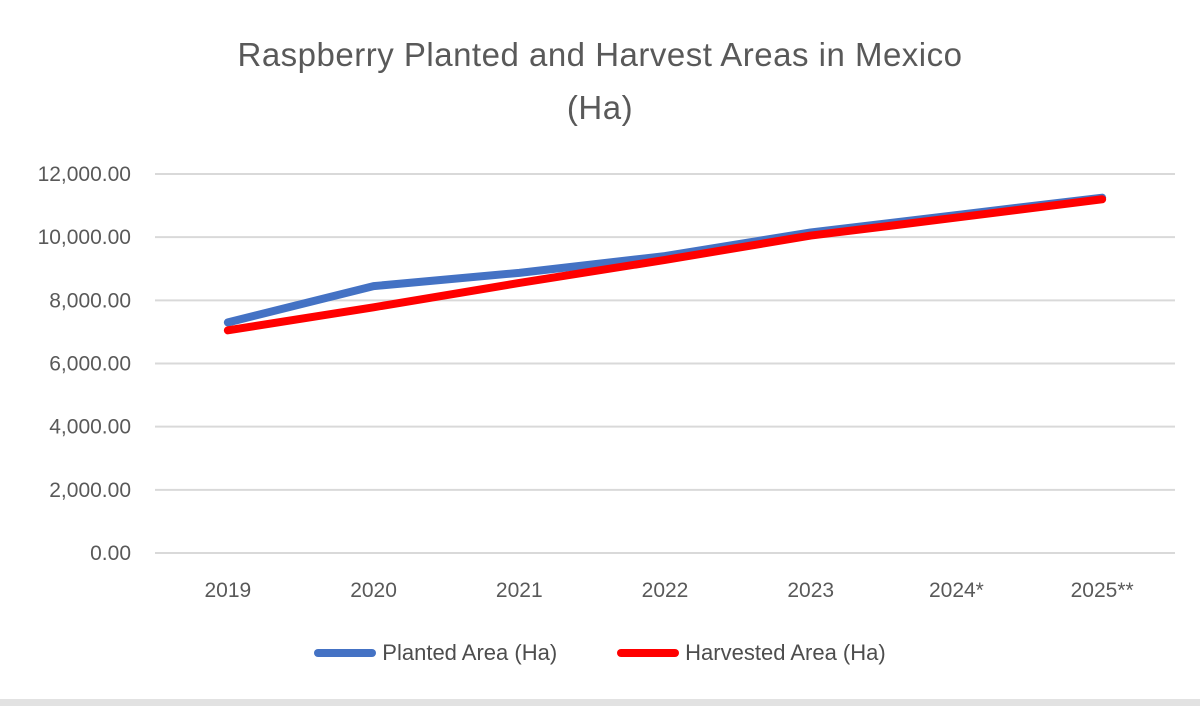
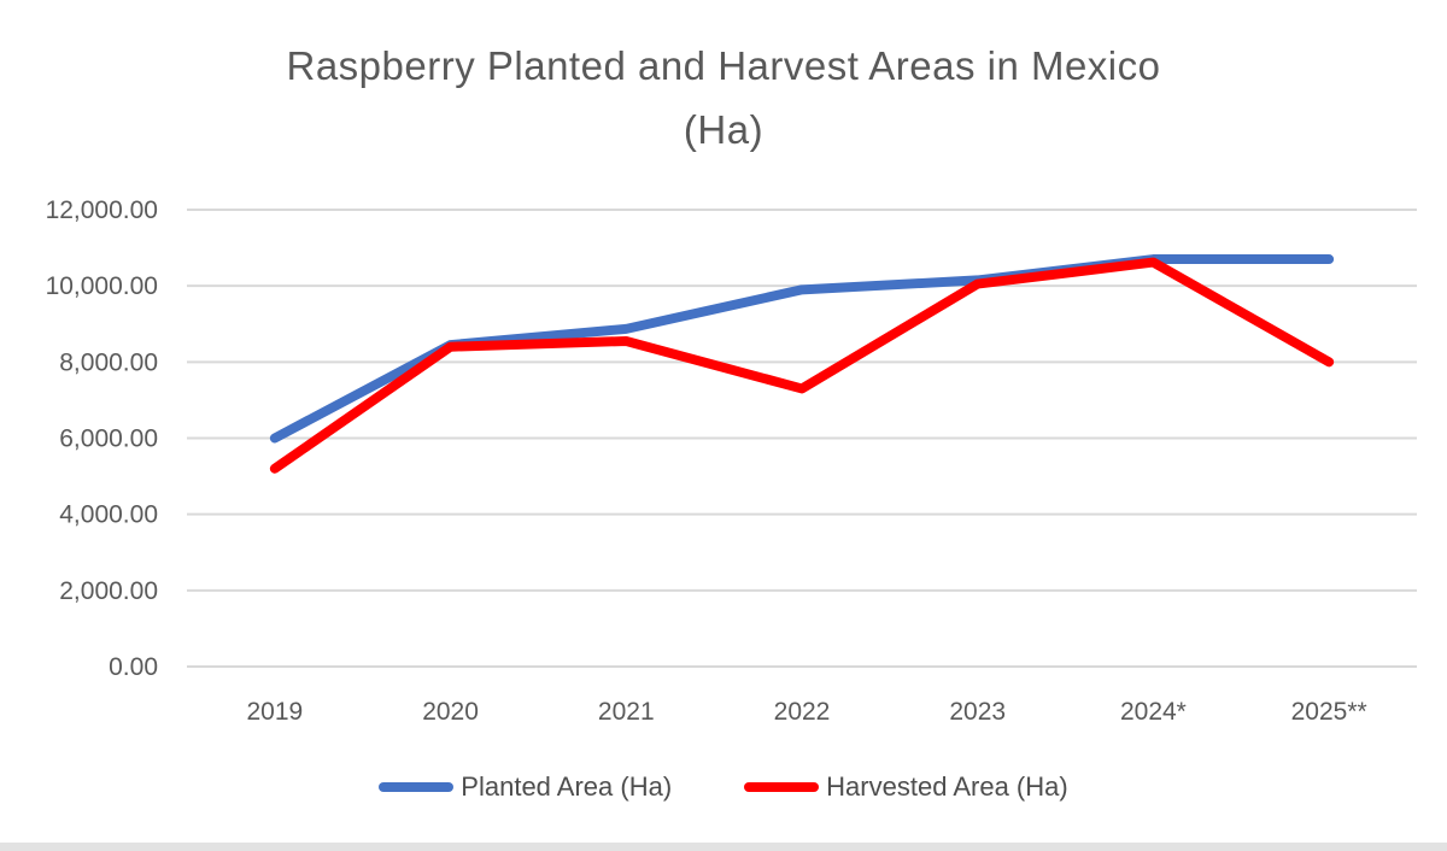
Planted Area (Ha)/2019: 7300 -> 6000
Harvested Area (Ha)/2019: 7000 -> 5200
Harvested Area (Ha)/2020: 7800 -> 8400
Planted Area (Ha)/2022: 9400 -> 9900
Harvested Area (Ha)/2022: 9300 -> 7300
Planted Area (Ha)/2025**: 11200 -> 10700
Harvested Area (Ha)/2025**: 11200 -> 8000
